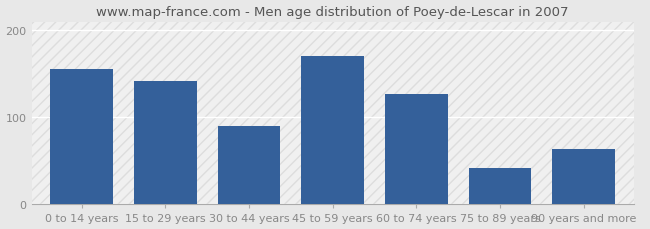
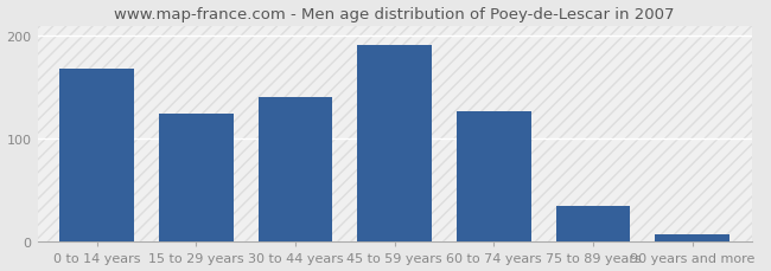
0 to 14 years: 156 -> 168
15 to 29 years: 142 -> 124
30 to 44 years: 90 -> 140
45 to 59 years: 170 -> 191
75 to 89 years: 42 -> 35
90 years and more: 64 -> 7
